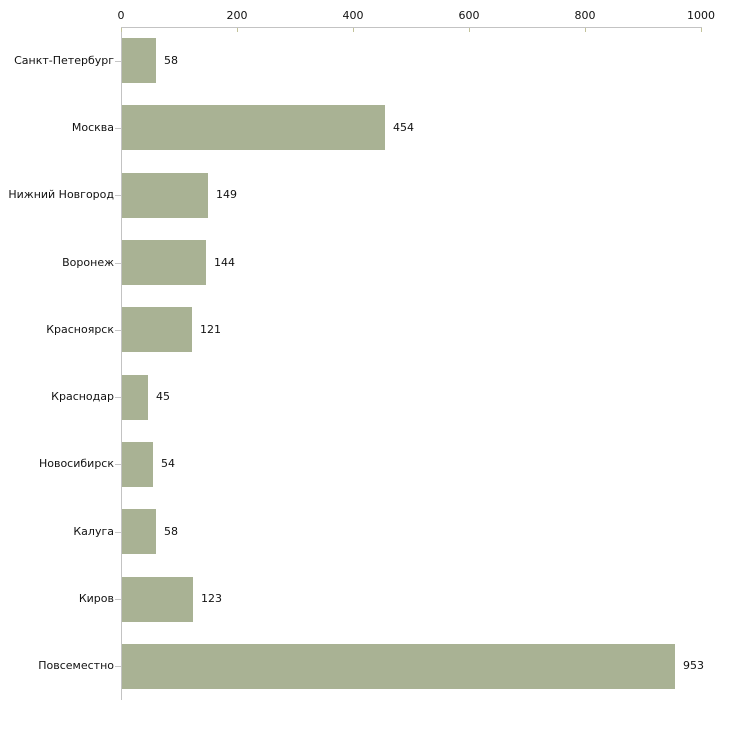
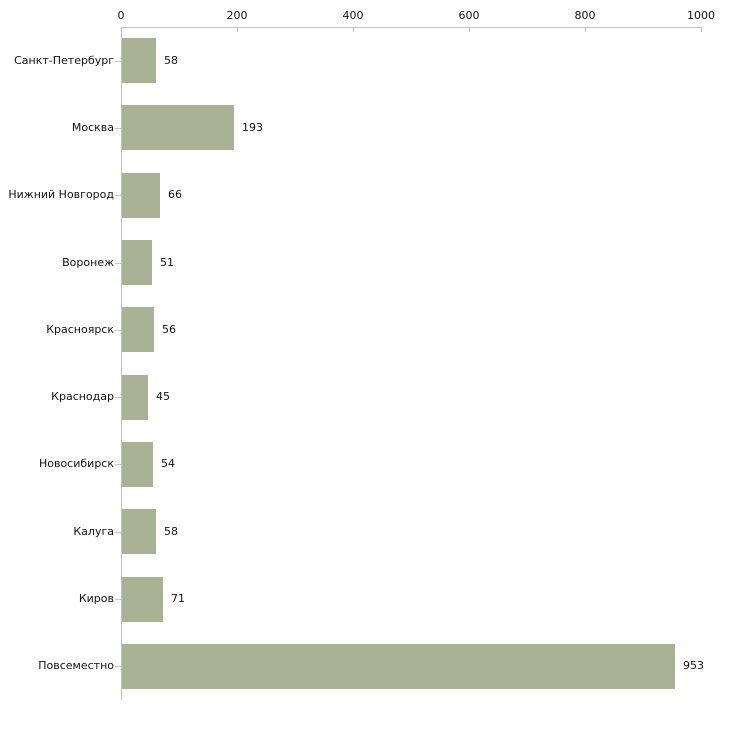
Москва: 454 -> 193
Нижний Новгород: 149 -> 66
Воронеж: 144 -> 51
Красноярск: 121 -> 56
Киров: 123 -> 71
